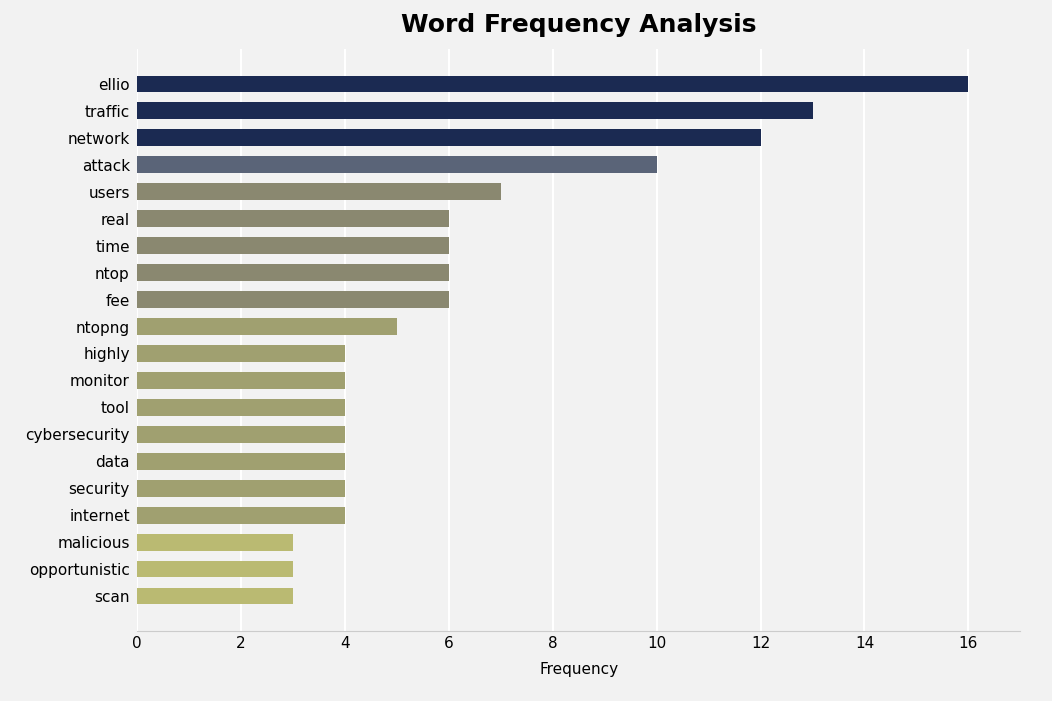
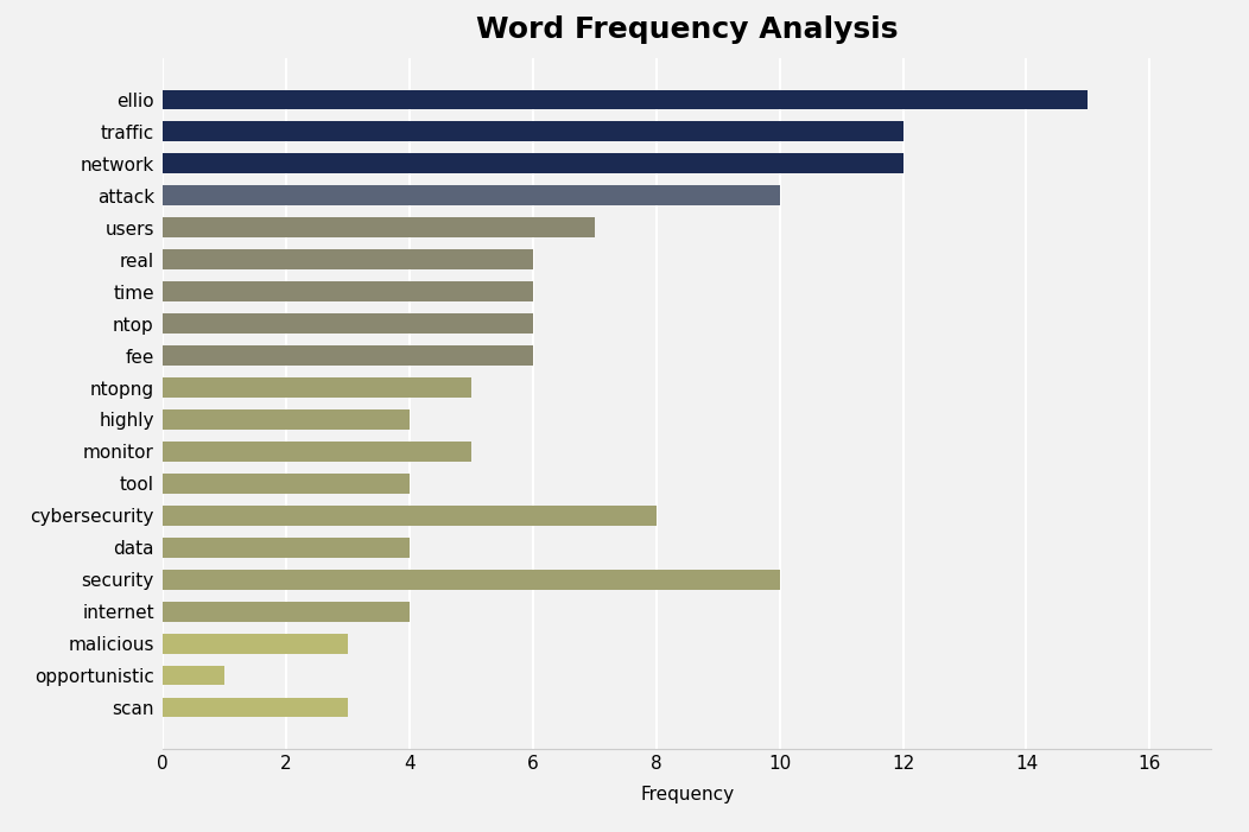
ellio: 16 -> 15
traffic: 13 -> 12
monitor: 4 -> 5
cybersecurity: 4 -> 8
security: 4 -> 10
opportunistic: 3 -> 1
